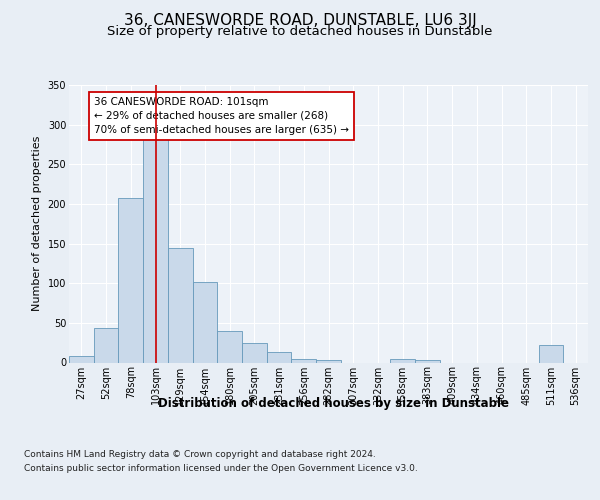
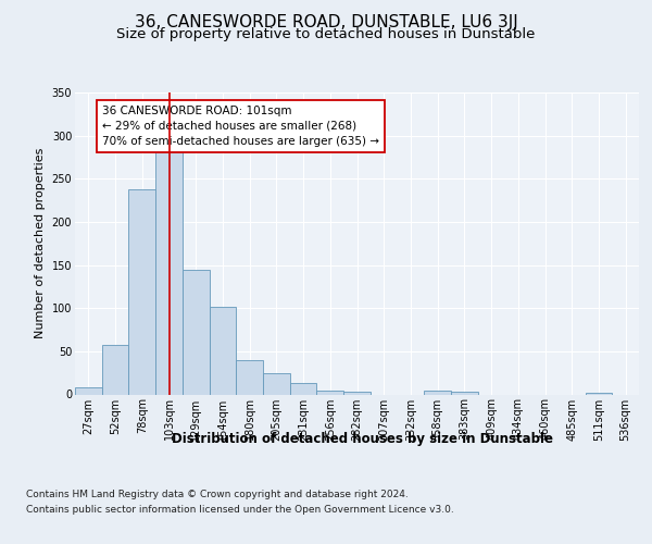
52sqm: 44 -> 57
78sqm: 208 -> 238
511sqm: 22 -> 2
